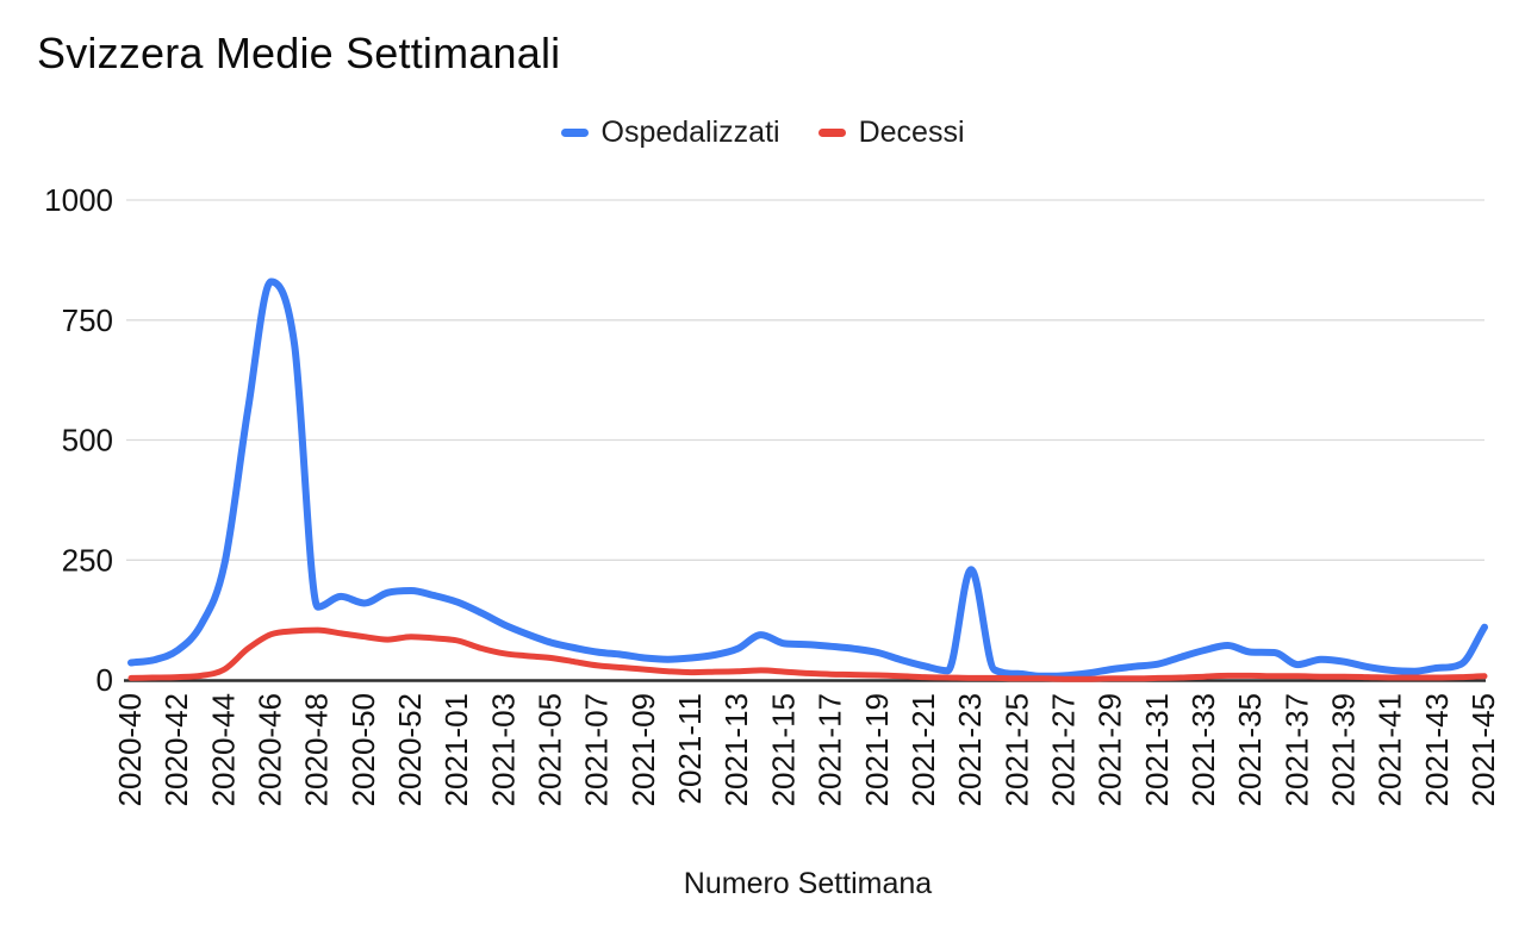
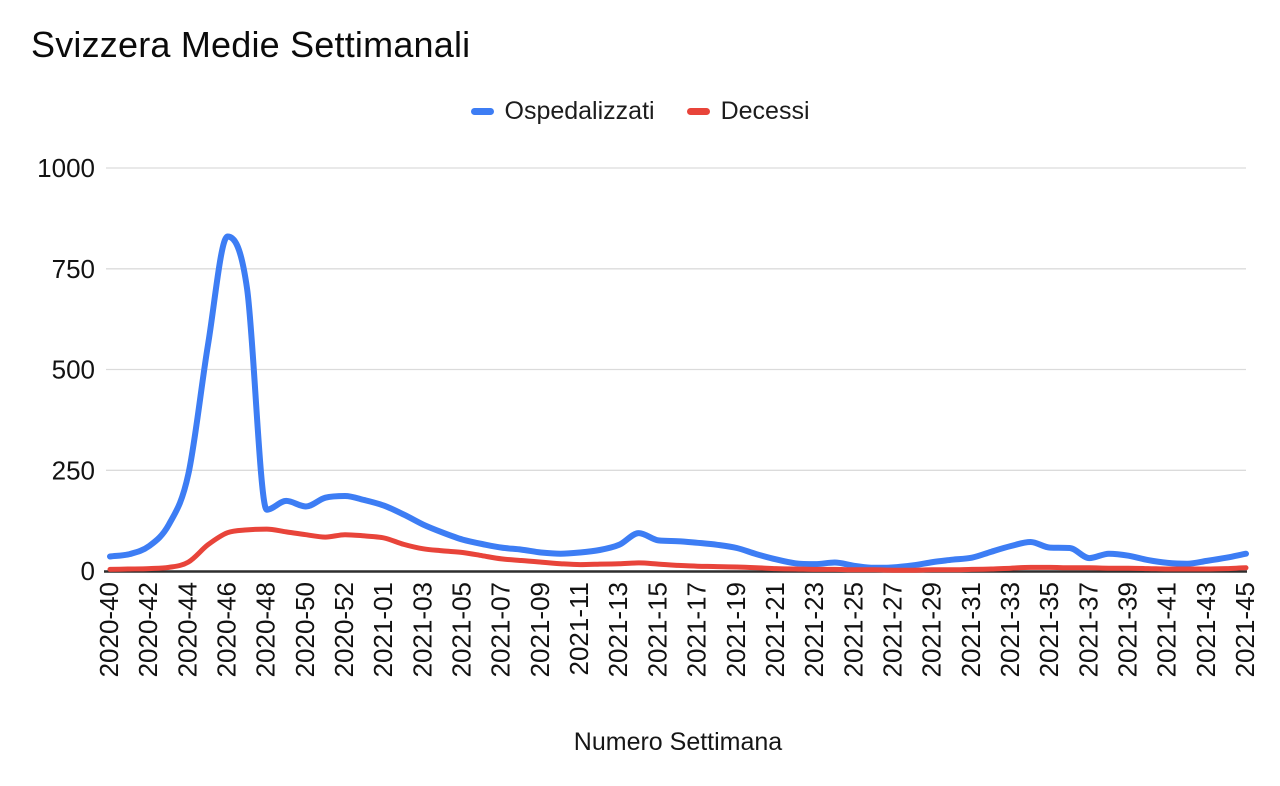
Ospedalizzati/2021-23: 230 -> 20
Ospedalizzati/2021-45: 110 -> 40
